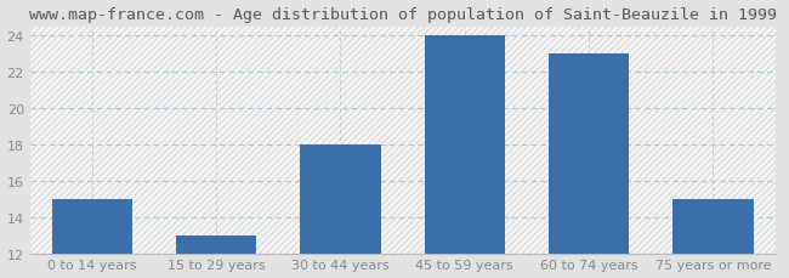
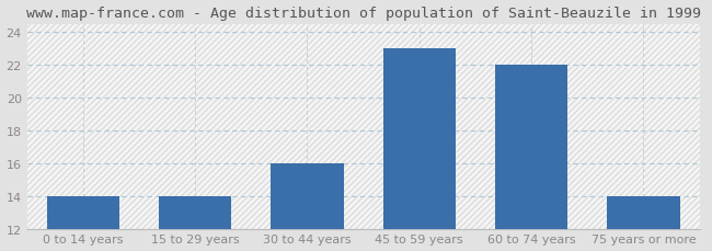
0 to 14 years: 15 -> 14
15 to 29 years: 13 -> 14
30 to 44 years: 18 -> 16
45 to 59 years: 24 -> 23
60 to 74 years: 23 -> 22
75 years or more: 15 -> 14
